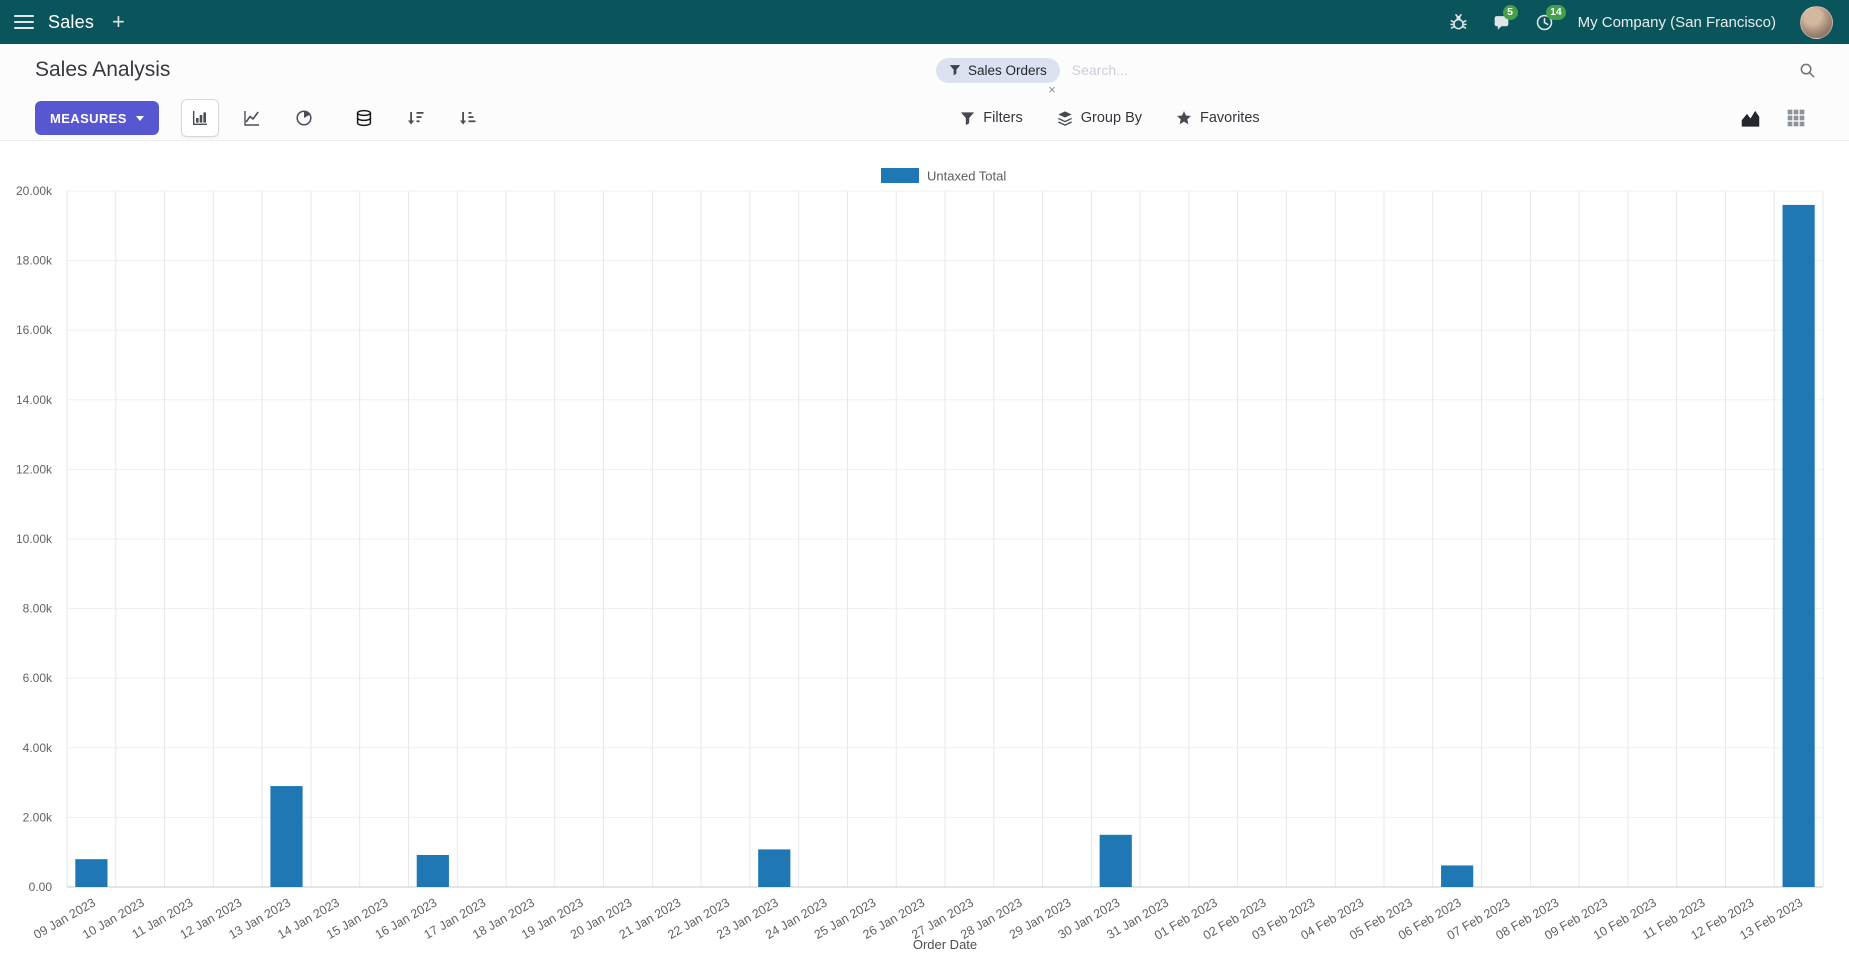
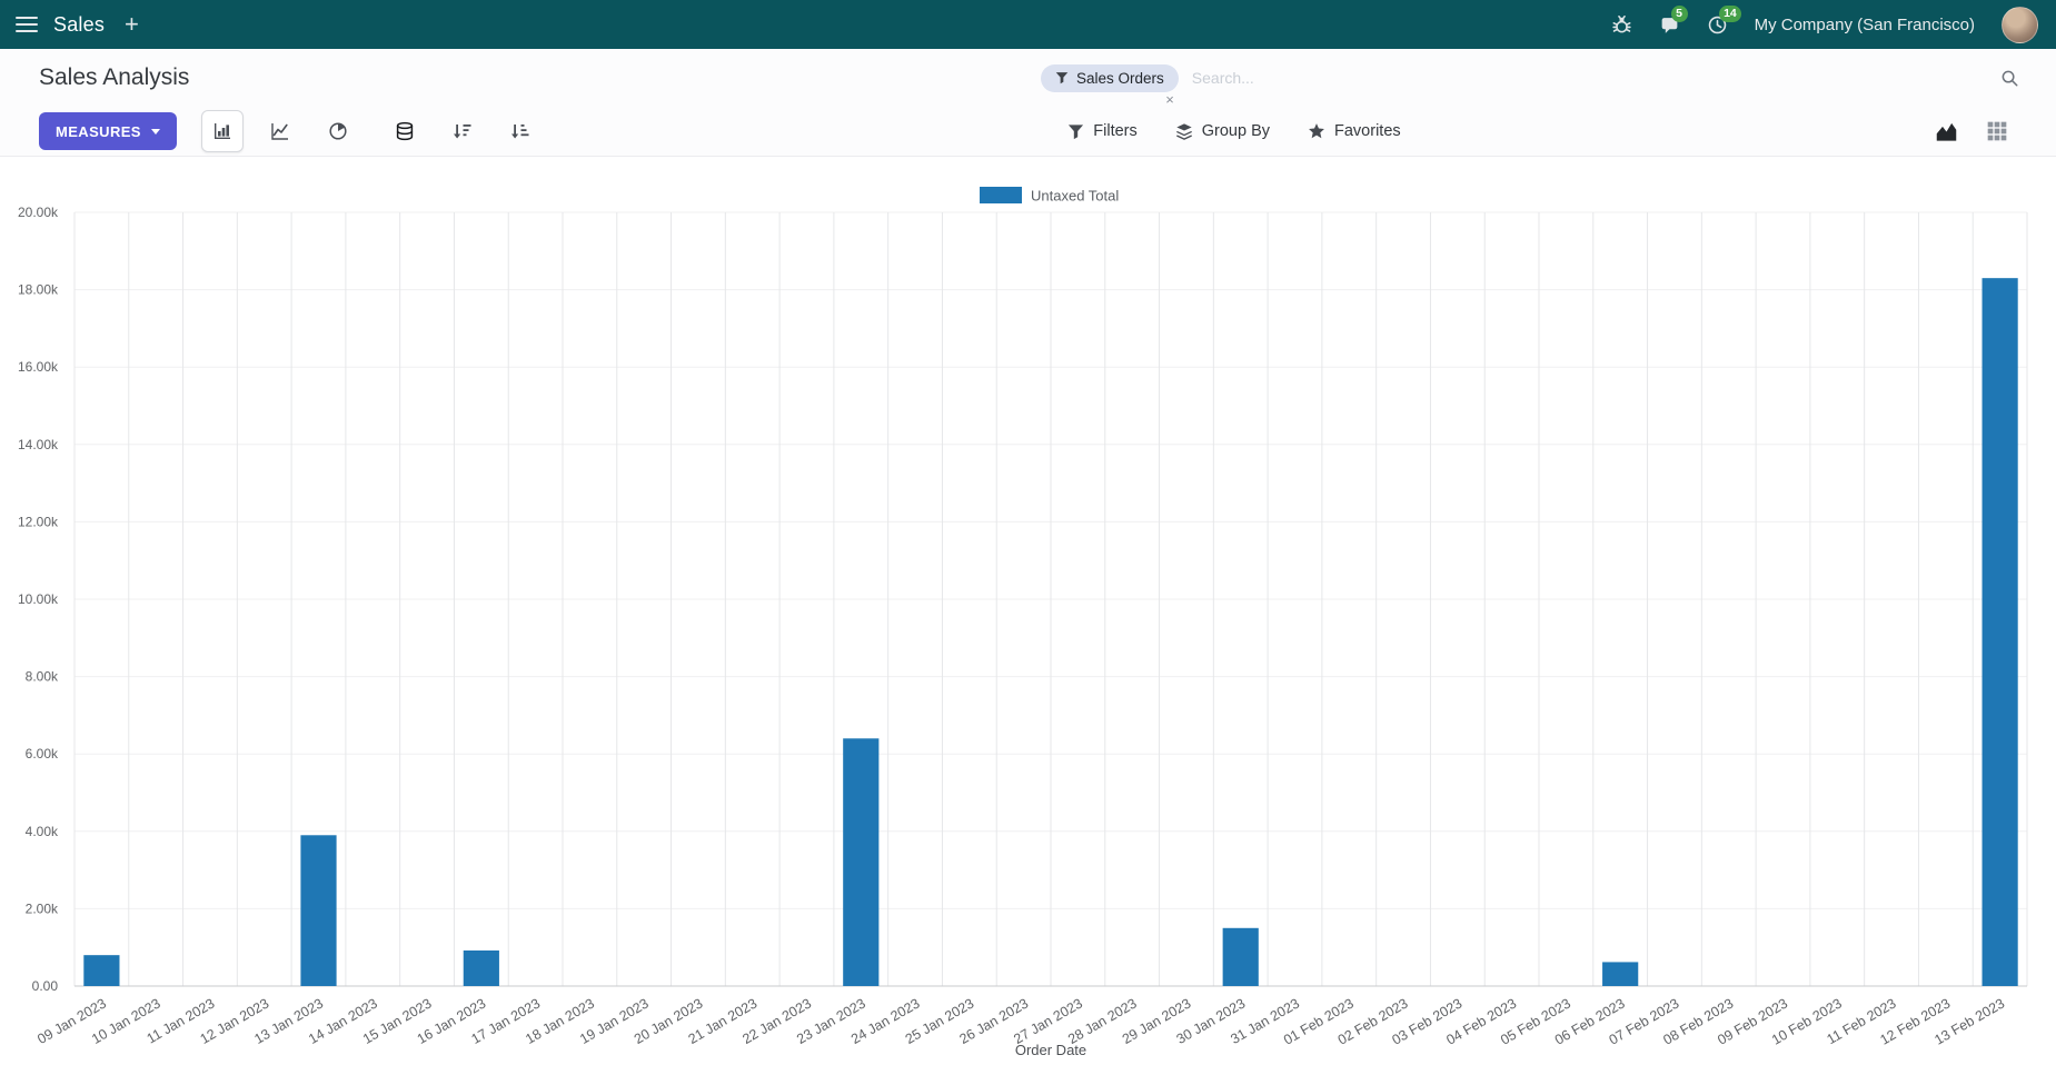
13 Jan 2023: 2.9k -> 3.9k
23 Jan 2023: 1.1k -> 6.4k
13 Feb 2023: 19.6k -> 18.3k
